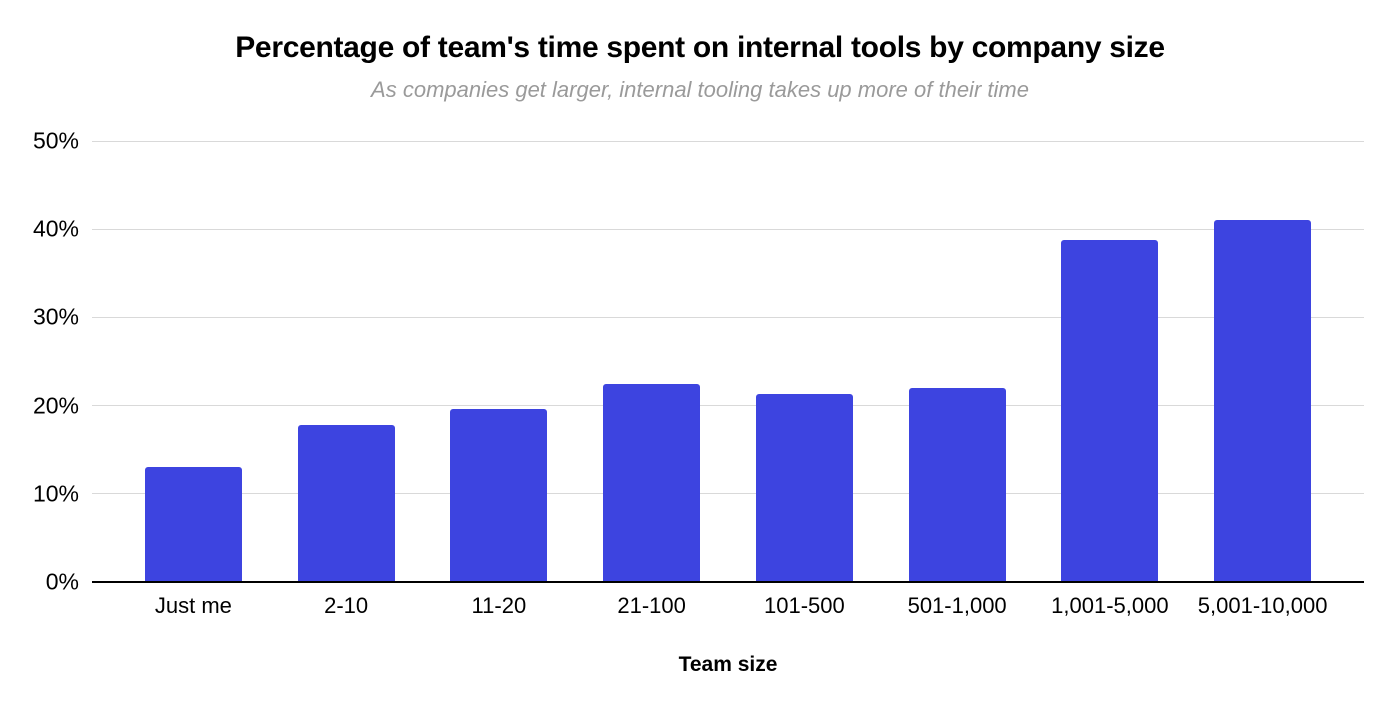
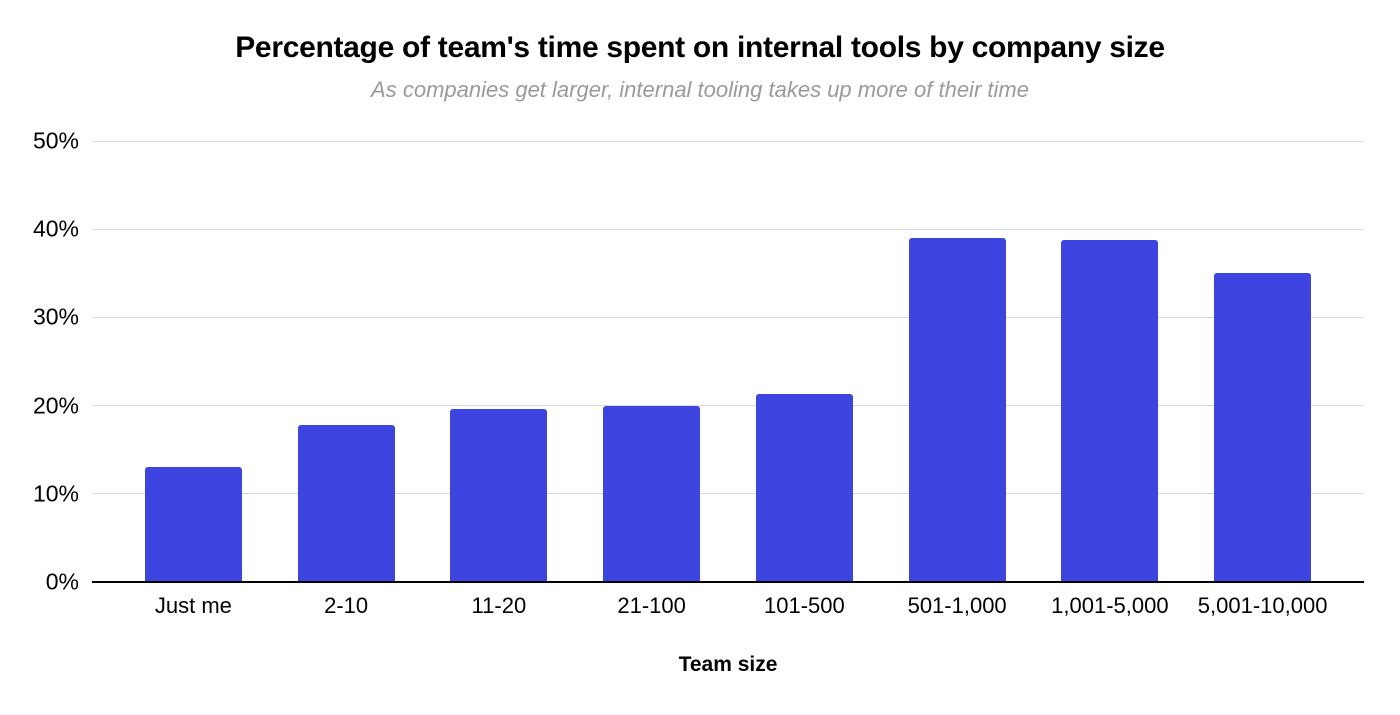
21-100: 22% -> 20%
501-1,000: 22% -> 39%
5,001-10,000: 41% -> 35%
